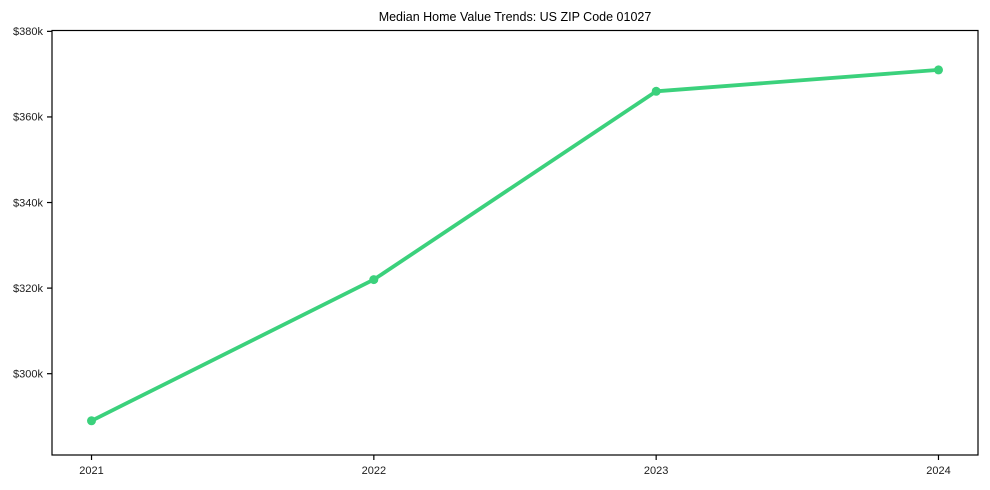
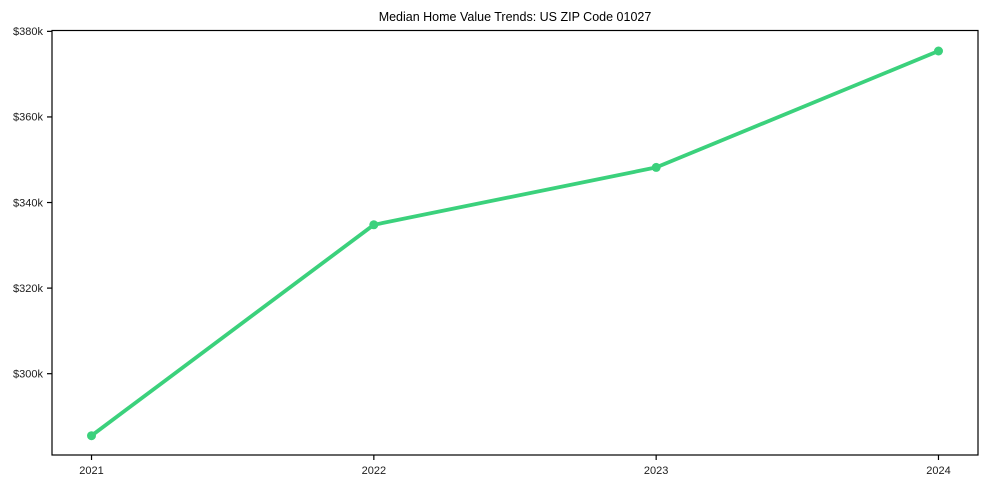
2021: $289k -> $286k
2022: $322k -> $335k
2023: $366k -> $348k
2024: $371k -> $375k
